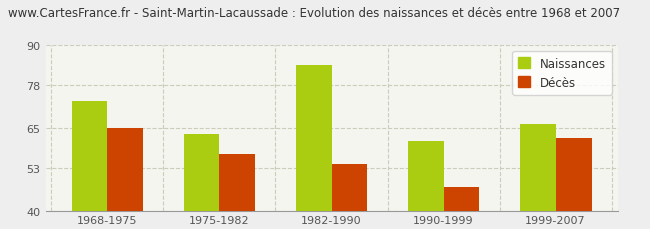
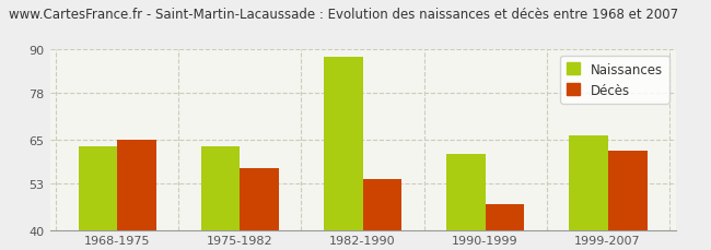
Naissances/1968-1975: 73 -> 63
Naissances/1982-1990: 84 -> 88
